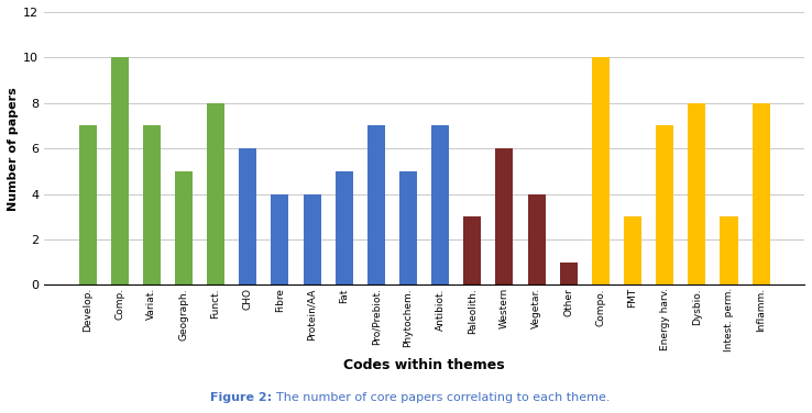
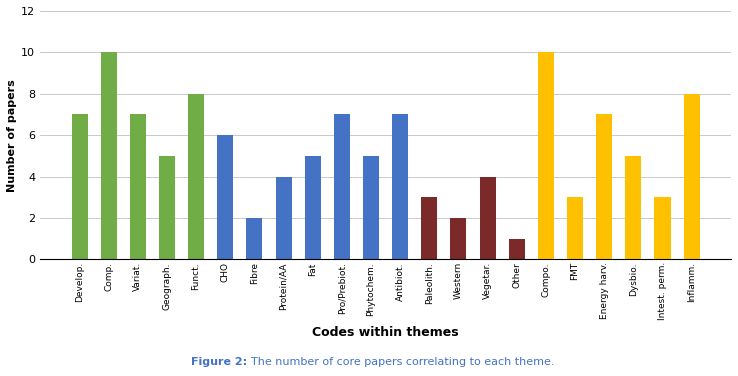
Fibre: 4 -> 2
Western: 6 -> 2
Dysbio.: 8 -> 5
